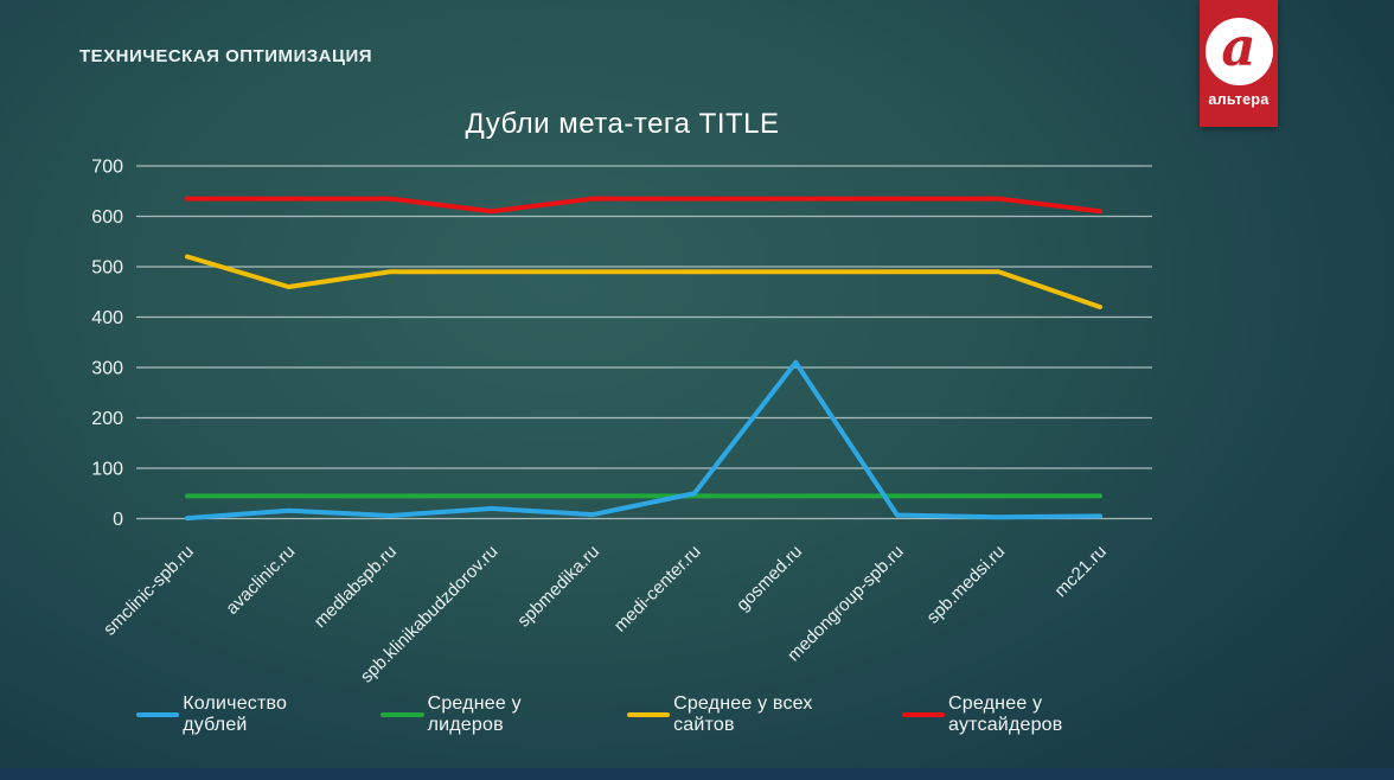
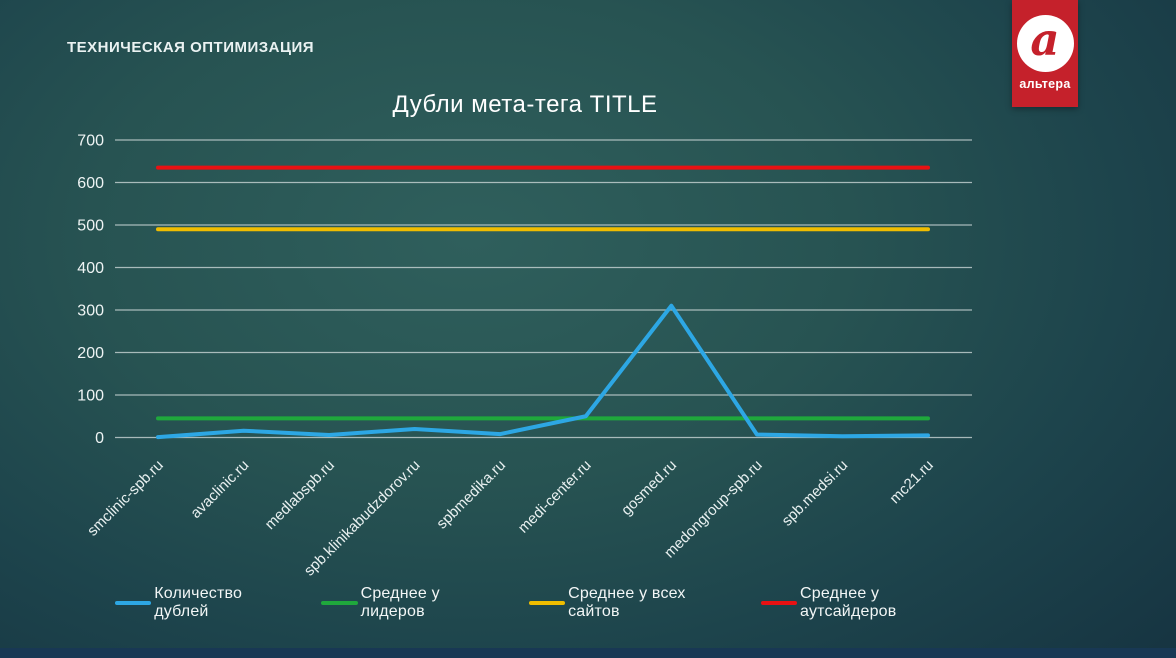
Среднее у всех сайтов/smclinic-spb.ru: 520 -> 490
Среднее у всех сайтов/avaclinic.ru: 460 -> 490
Среднее у аутсайдеров/spb.klinikabudzdorov.ru: 610 -> 640
Среднее у всех сайтов/mc21.ru: 420 -> 490
Среднее у аутсайдеров/mc21.ru: 610 -> 640
